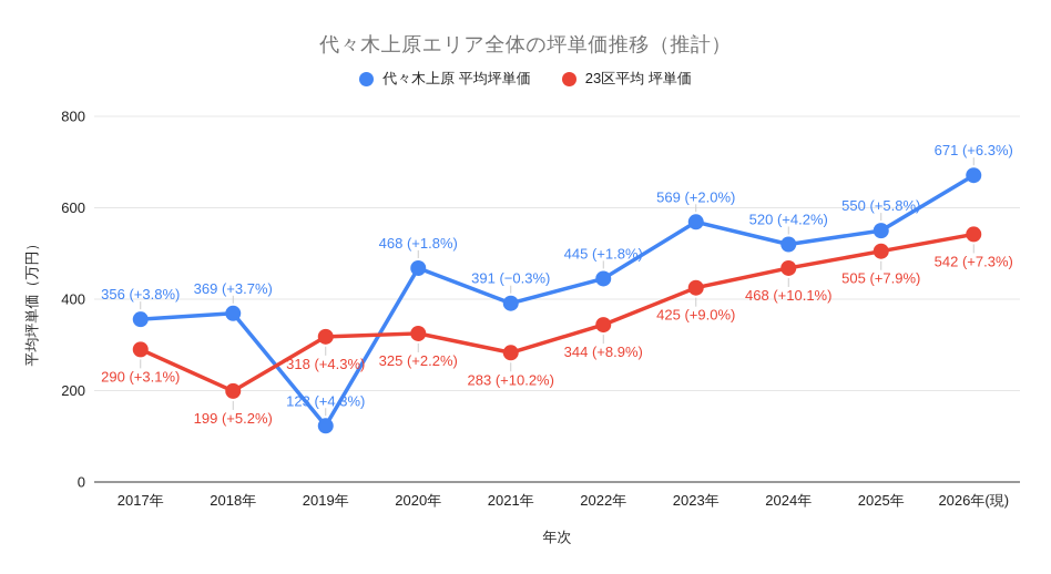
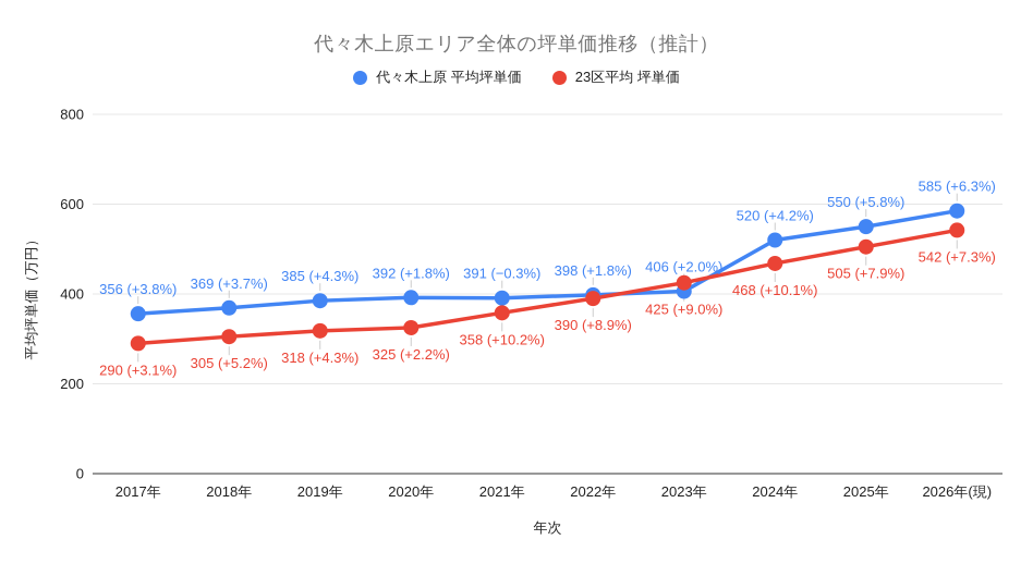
23区平均 坪単価/2018年: 199 -> 305
代々木上原 平均坪単価/2019年: 123 -> 385
代々木上原 平均坪単価/2020年: 468 -> 392
23区平均 坪単価/2021年: 283 -> 358
代々木上原 平均坪単価/2022年: 445 -> 398
23区平均 坪単価/2022年: 344 -> 390
代々木上原 平均坪単価/2023年: 569 -> 406
代々木上原 平均坪単価/2026年(現): 671 -> 585
